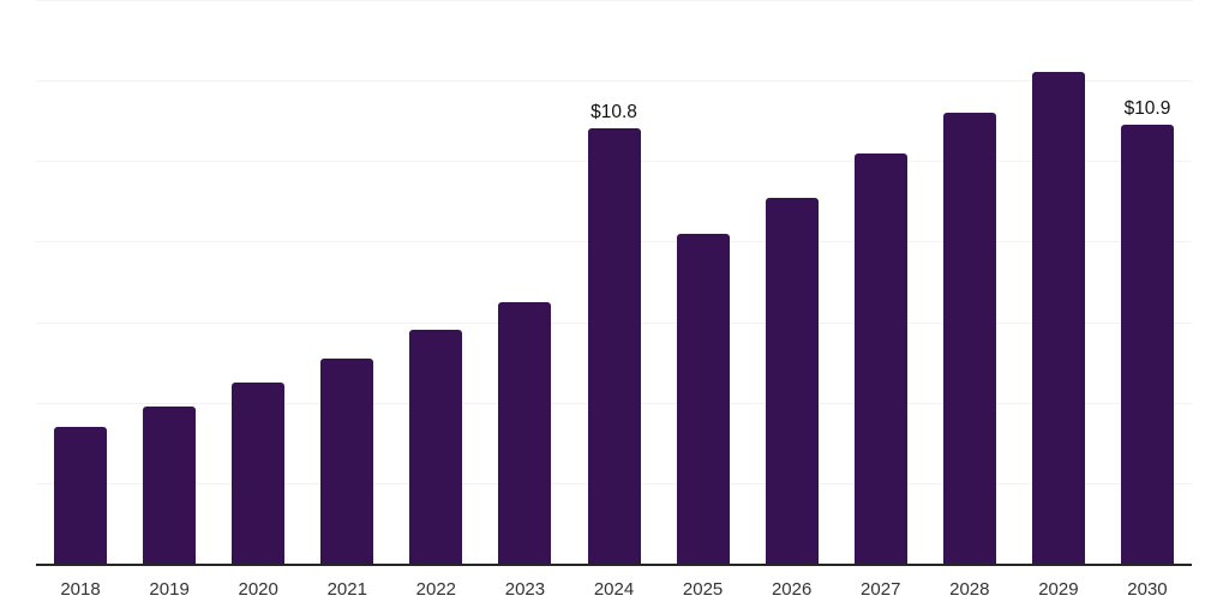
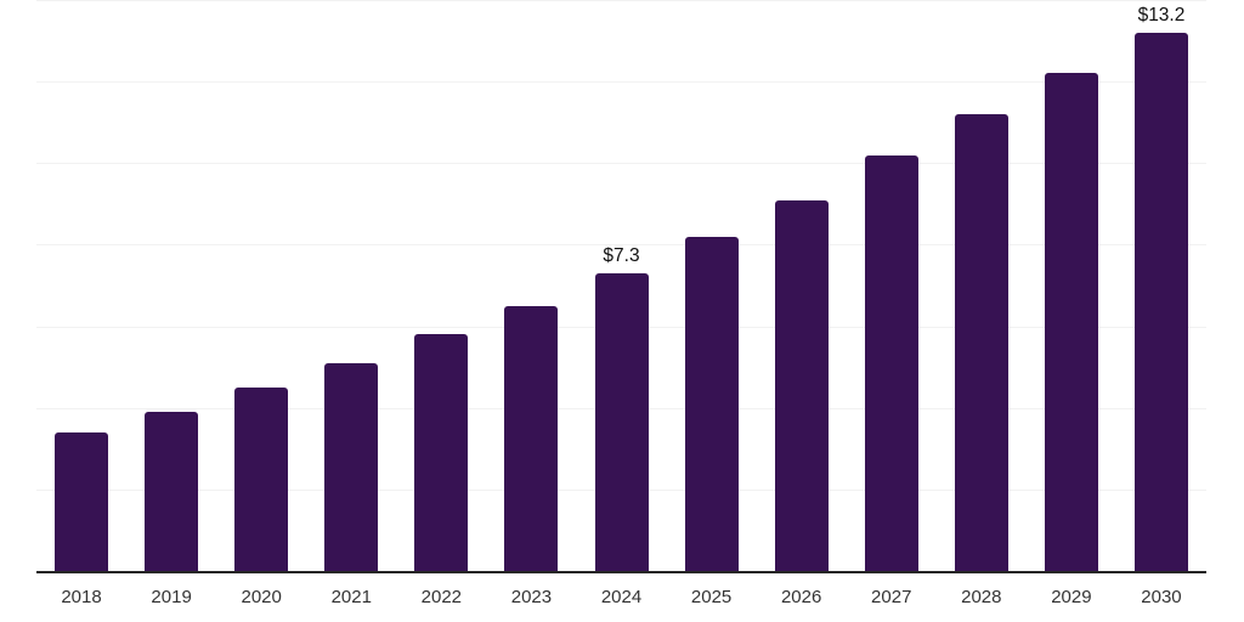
2024: $10.8 -> $7.3
2030: $10.9 -> $13.2
